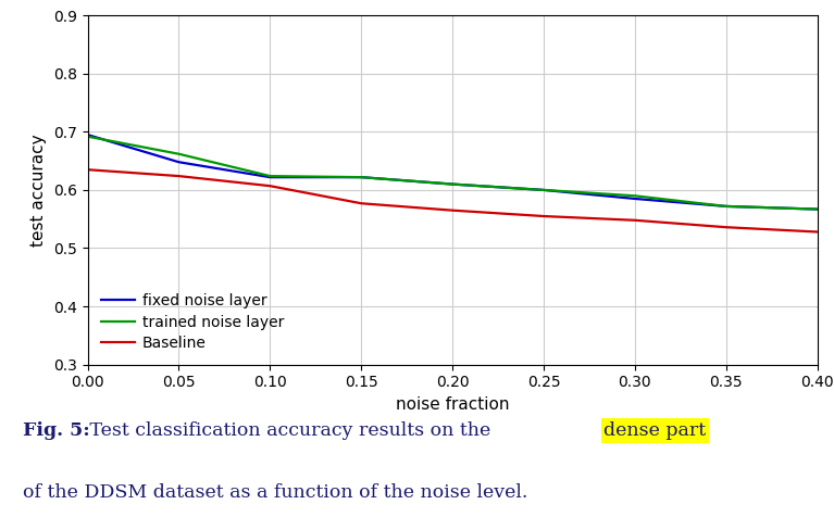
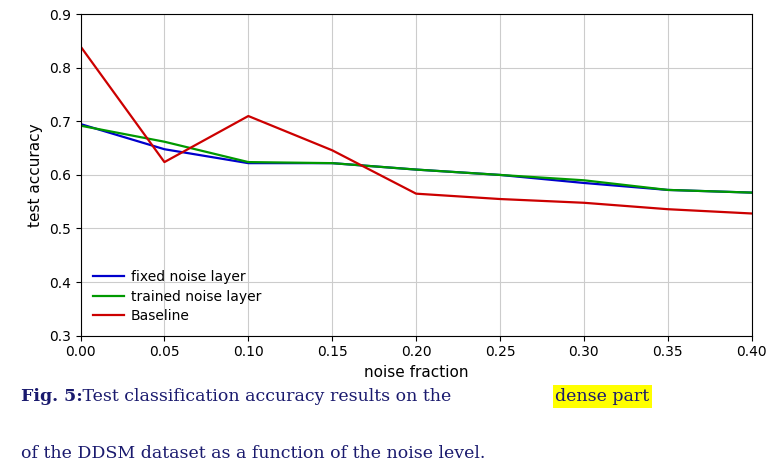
Baseline/0.00: 0.635 -> 0.840
Baseline/0.10: 0.607 -> 0.710
Baseline/0.15: 0.577 -> 0.646
